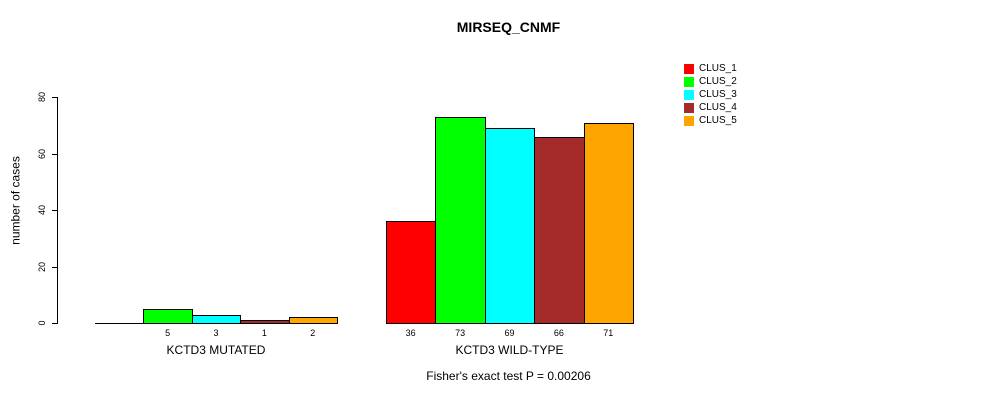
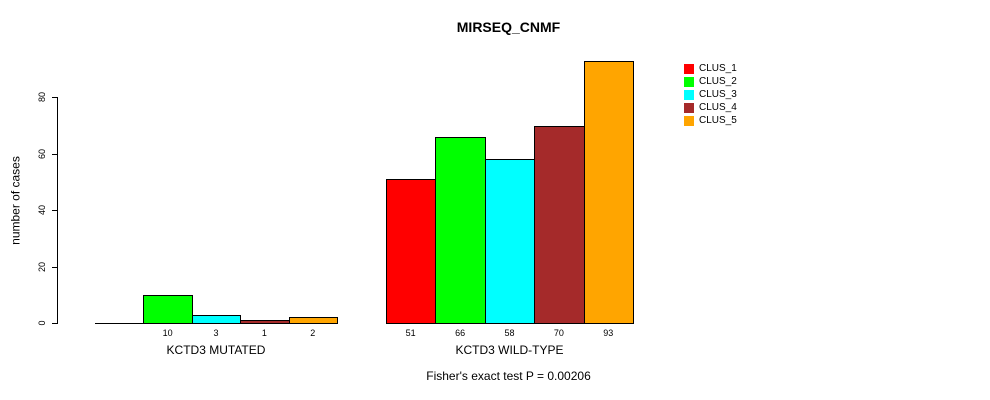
CLUS_2/KCTD3 MUTATED: 5 -> 10
CLUS_1/KCTD3 WILD-TYPE: 36 -> 51
CLUS_2/KCTD3 WILD-TYPE: 73 -> 66
CLUS_3/KCTD3 WILD-TYPE: 69 -> 58
CLUS_4/KCTD3 WILD-TYPE: 66 -> 70
CLUS_5/KCTD3 WILD-TYPE: 71 -> 93
